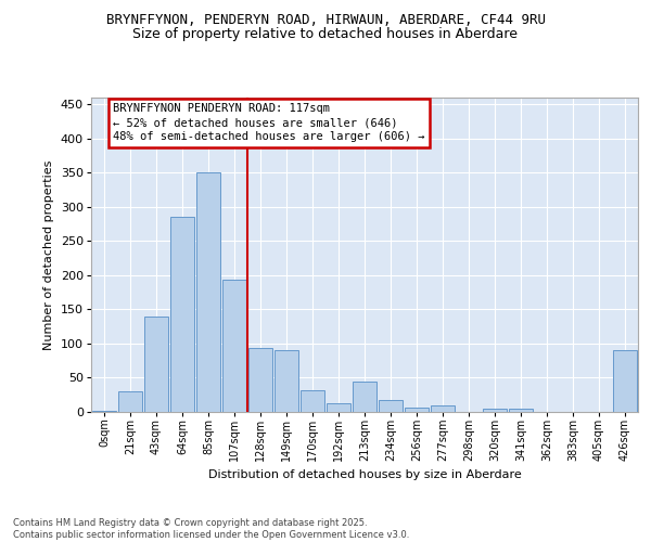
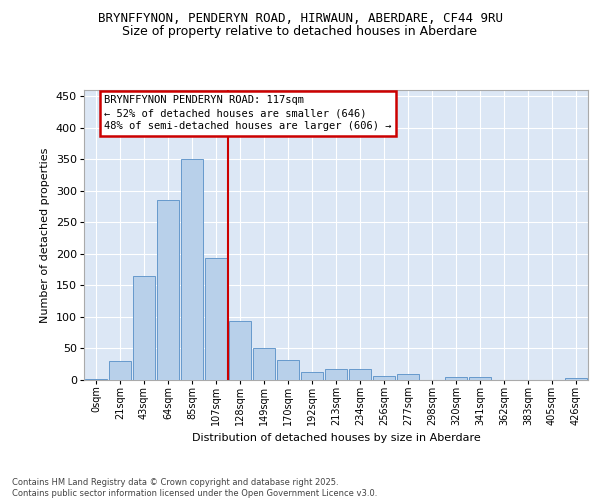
43sqm: 140 -> 165
149sqm: 90 -> 50
213sqm: 44 -> 18
426sqm: 90 -> 3
